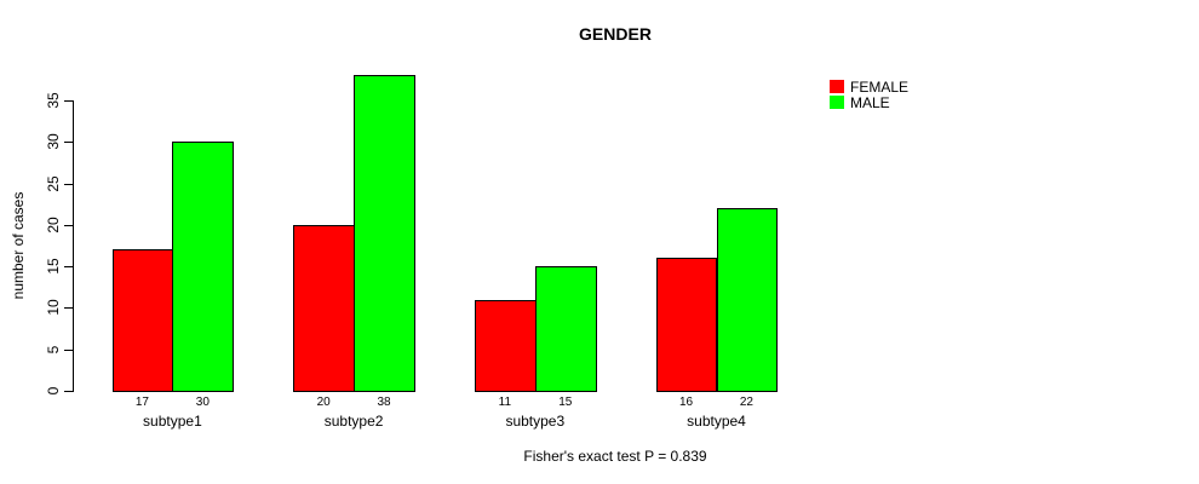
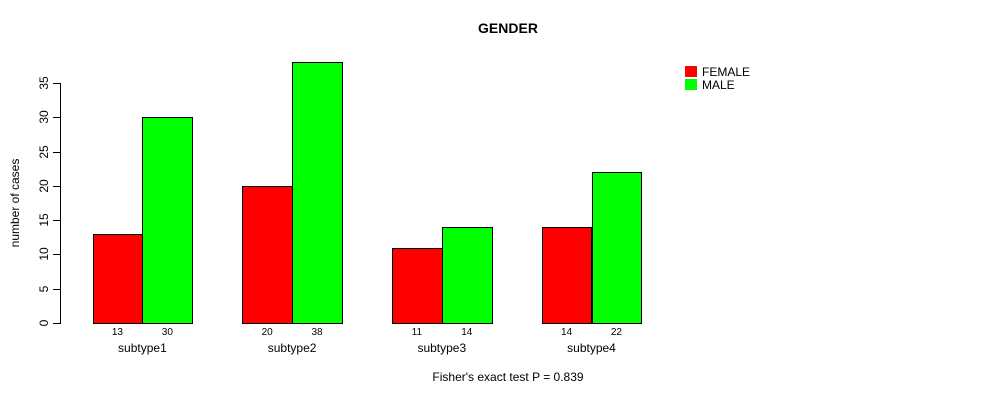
FEMALE/subtype1: 17 -> 13
MALE/subtype3: 15 -> 14
FEMALE/subtype4: 16 -> 14
